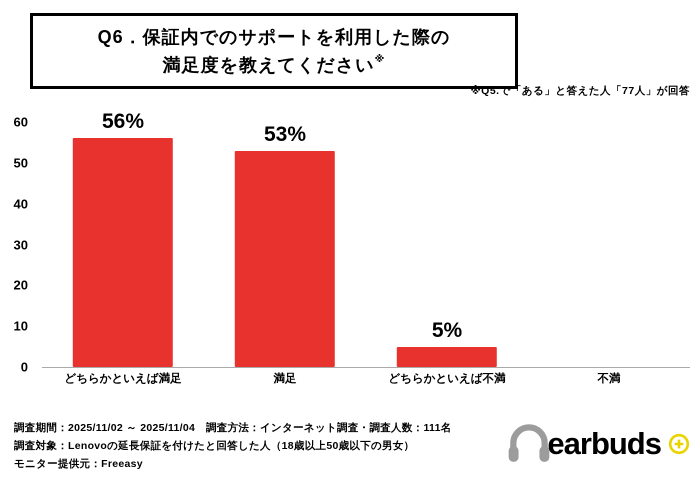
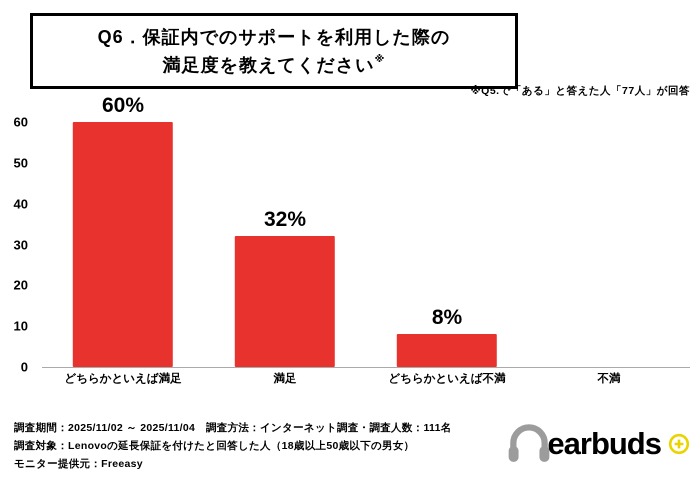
どちらかといえば満足: 56% -> 60%
満足: 53% -> 32%
どちらかといえば不満: 5% -> 8%
